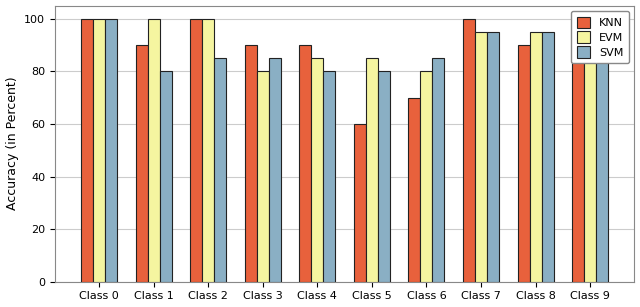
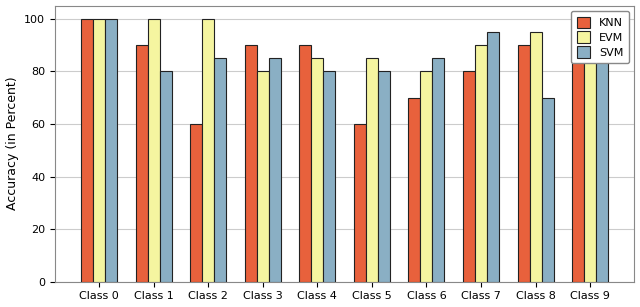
KNN/Class 2: 100 -> 60
KNN/Class 7: 100 -> 80
EVM/Class 7: 95 -> 90
SVM/Class 8: 95 -> 70
